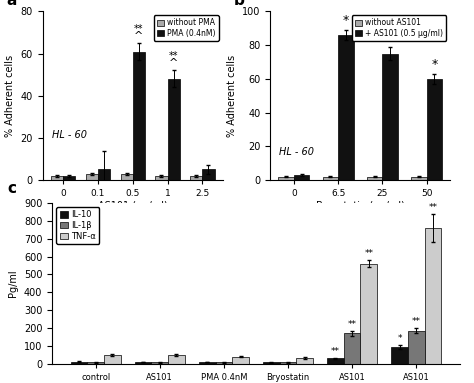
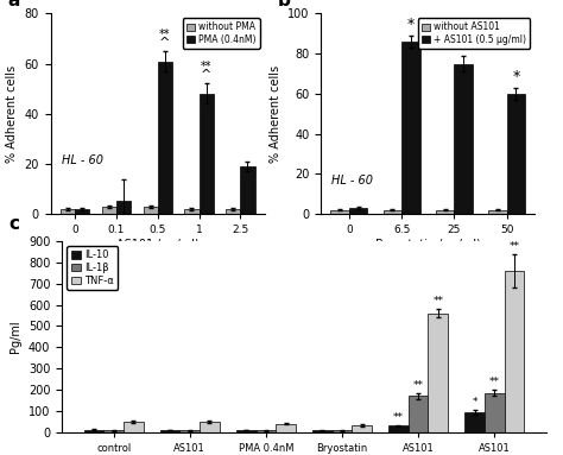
PMA (0.4nM)/2.5: 5 -> 19
